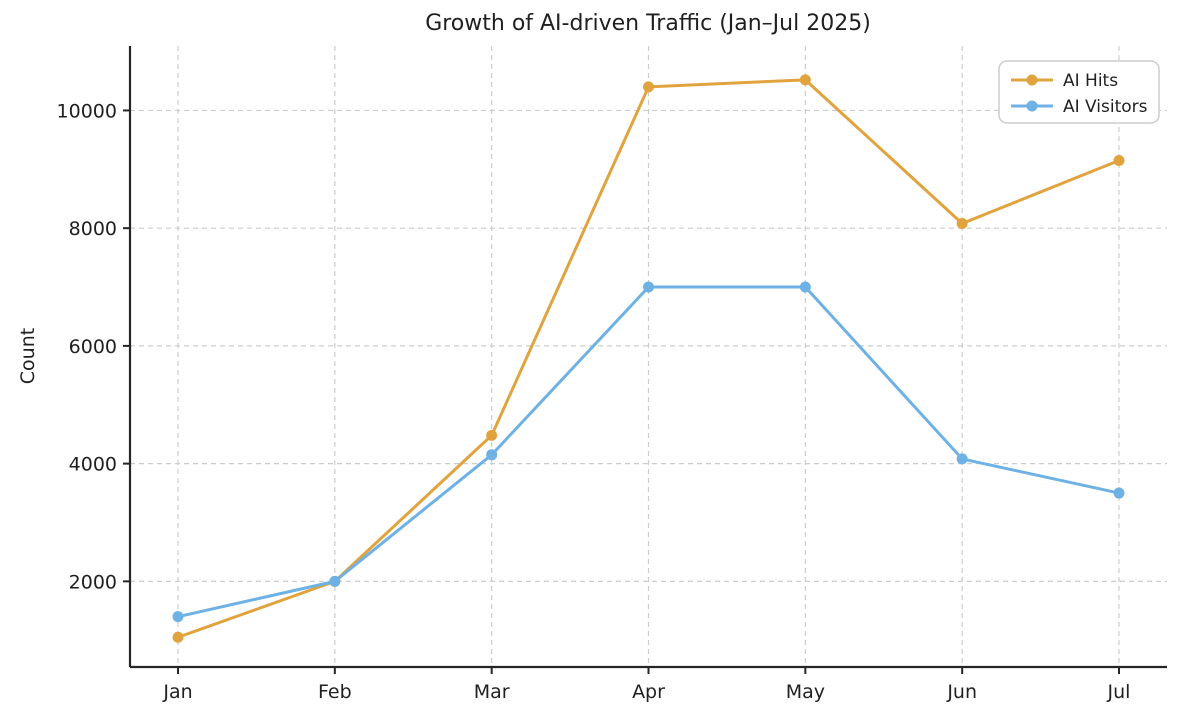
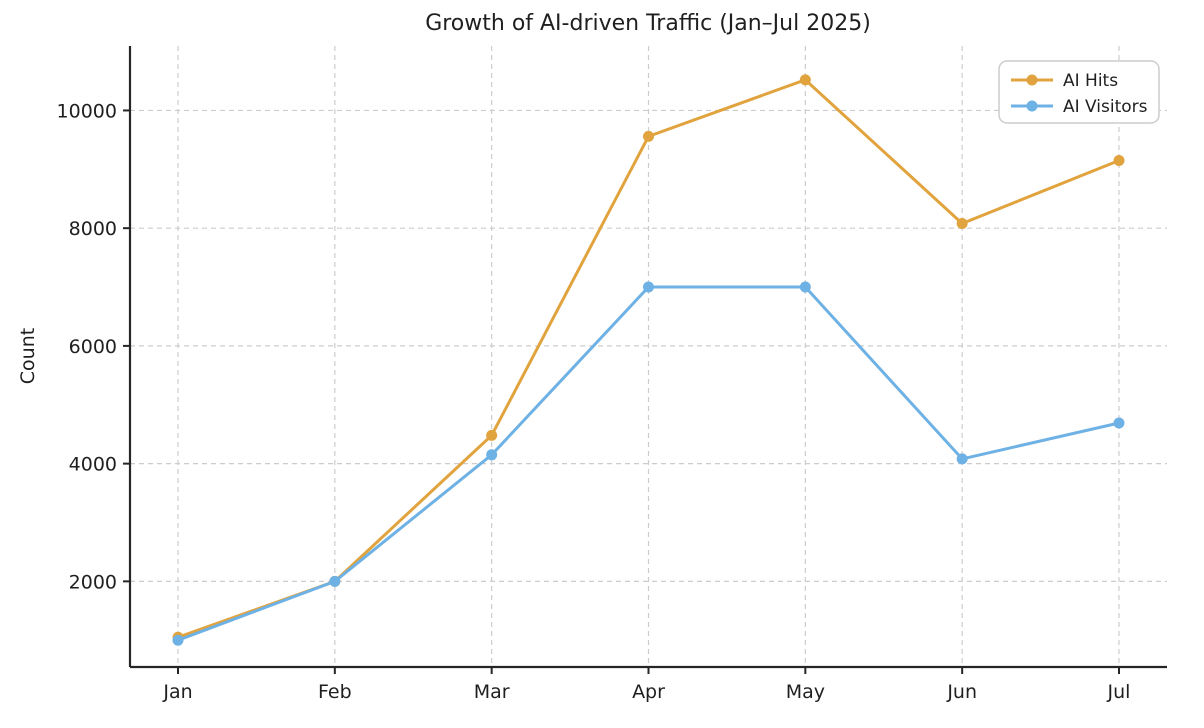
AI Visitors/Jan: 1400 -> 1000
AI Hits/Apr: 10400 -> 9600
AI Visitors/Jul: 3500 -> 4700
